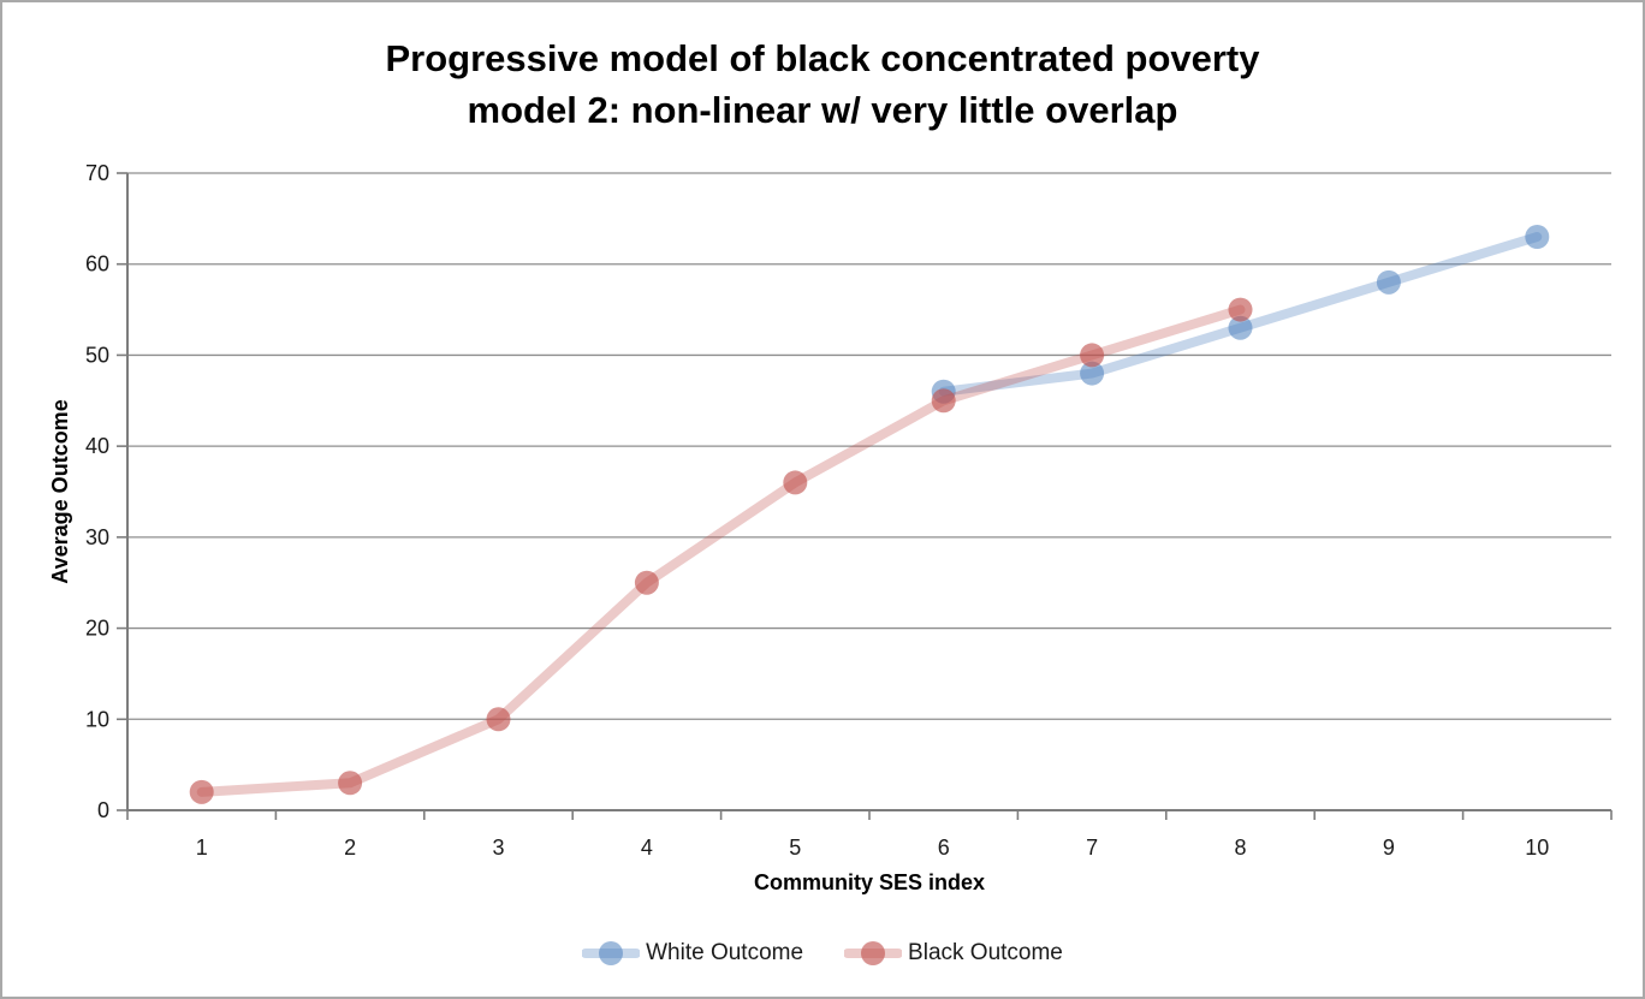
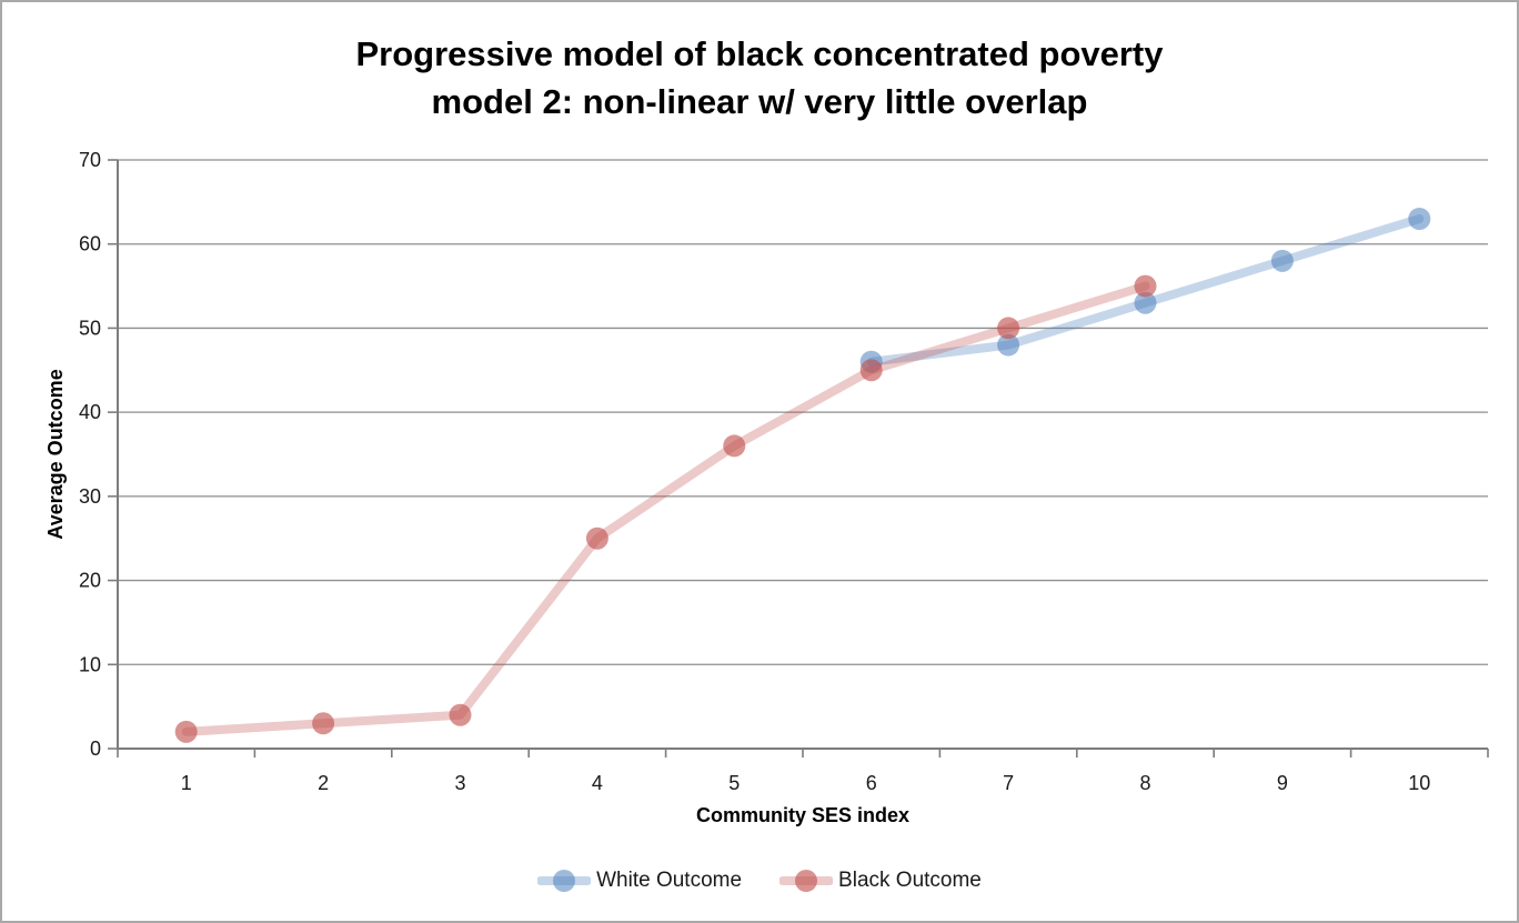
Black Outcome/3: 10 -> 4
